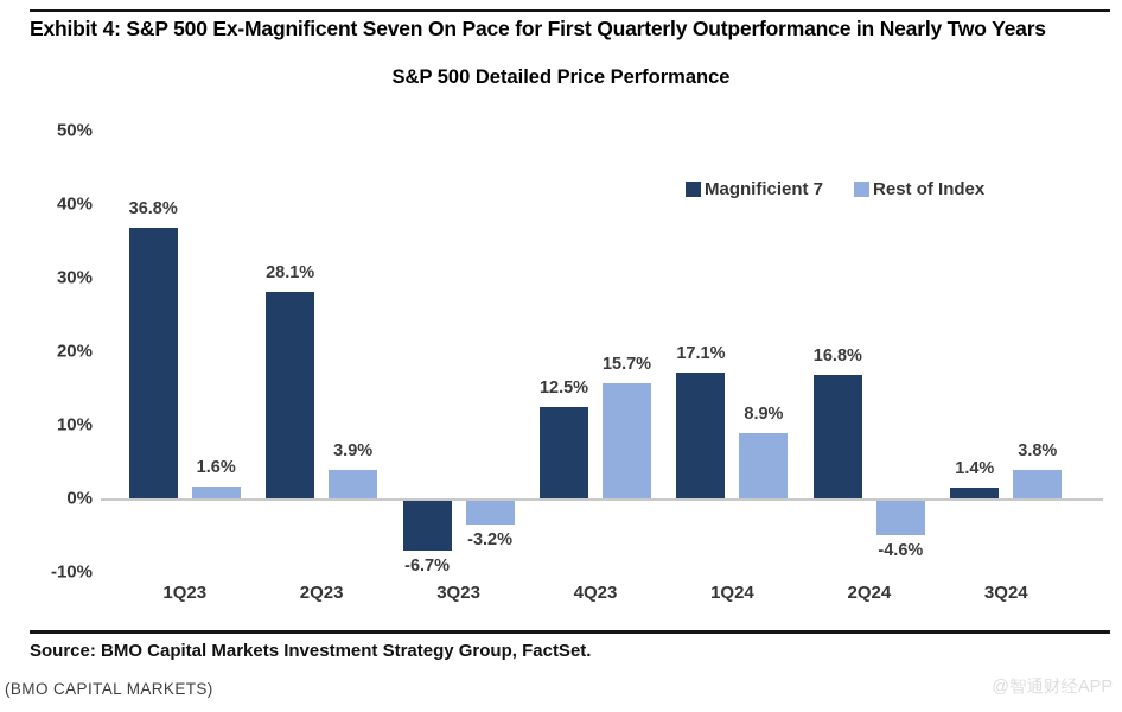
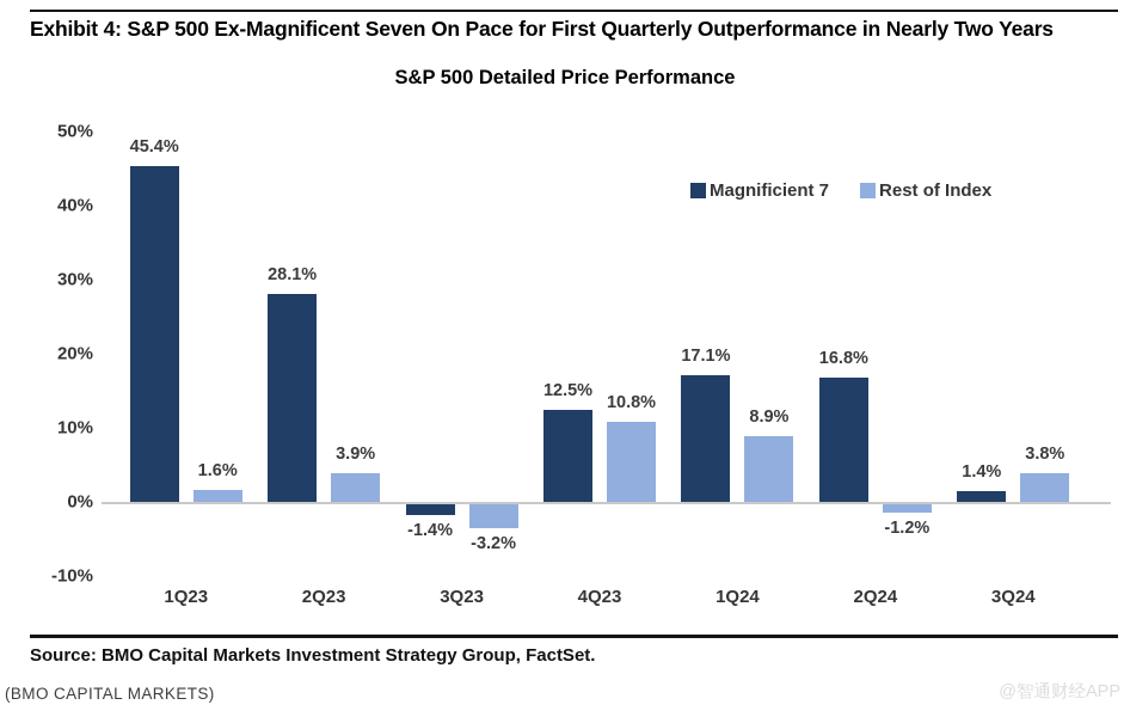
Magnificient 7/1Q23: 36.8% -> 45.4%
Magnificient 7/3Q23: -6.7% -> -1.4%
Rest of Index/4Q23: 15.7% -> 10.8%
Rest of Index/2Q24: -4.6% -> -1.2%
